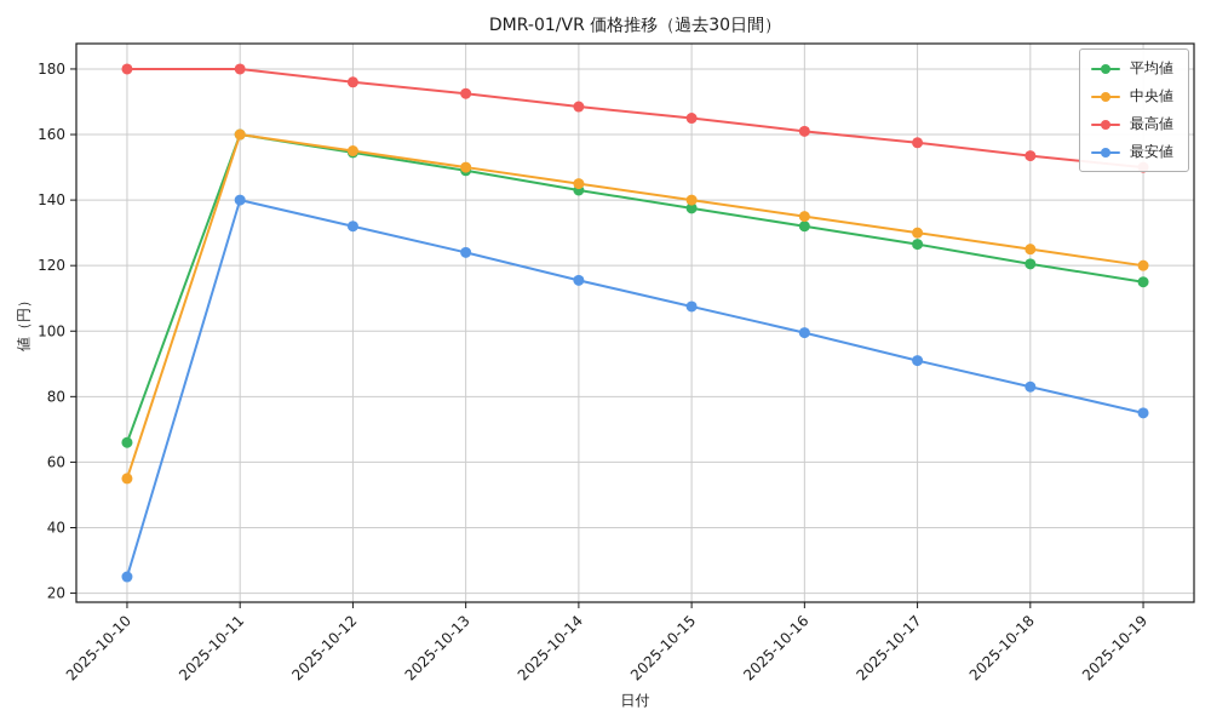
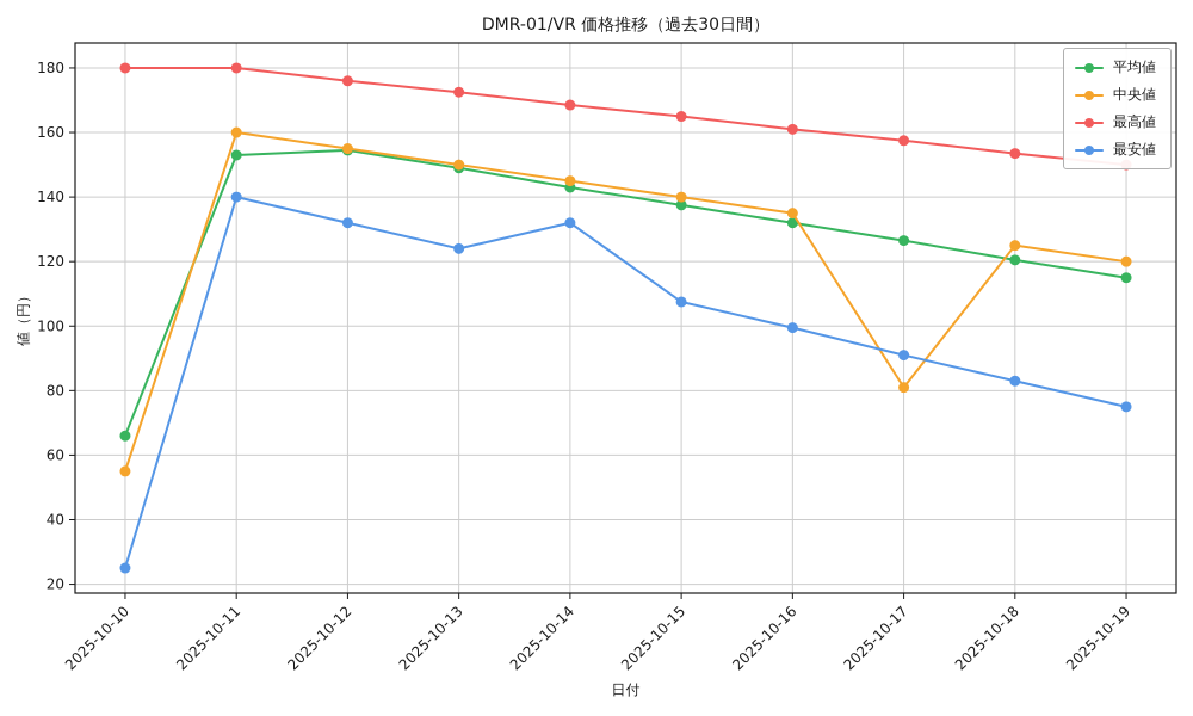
平均値/2025-10-11: 160 -> 153
最安値/2025-10-14: 116 -> 132
中央値/2025-10-17: 130 -> 81
